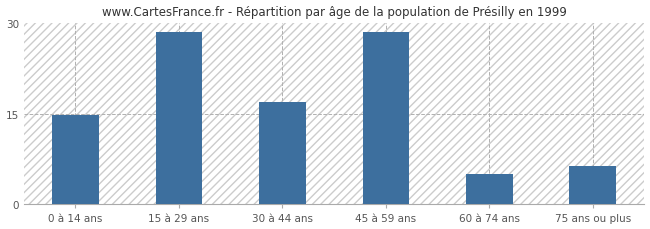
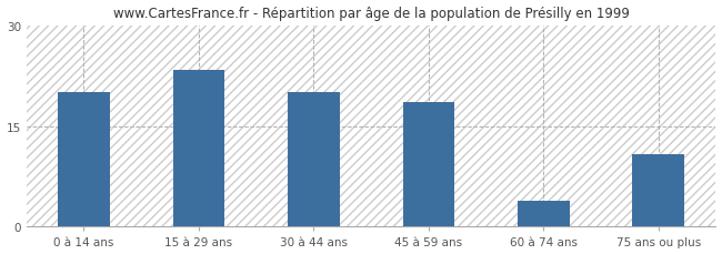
0 à 14 ans: 14.7 -> 20.0
15 à 29 ans: 28.5 -> 23.4
30 à 44 ans: 17.0 -> 20.0
45 à 59 ans: 28.5 -> 18.6
60 à 74 ans: 5.1 -> 3.8
75 ans ou plus: 6.4 -> 10.8
